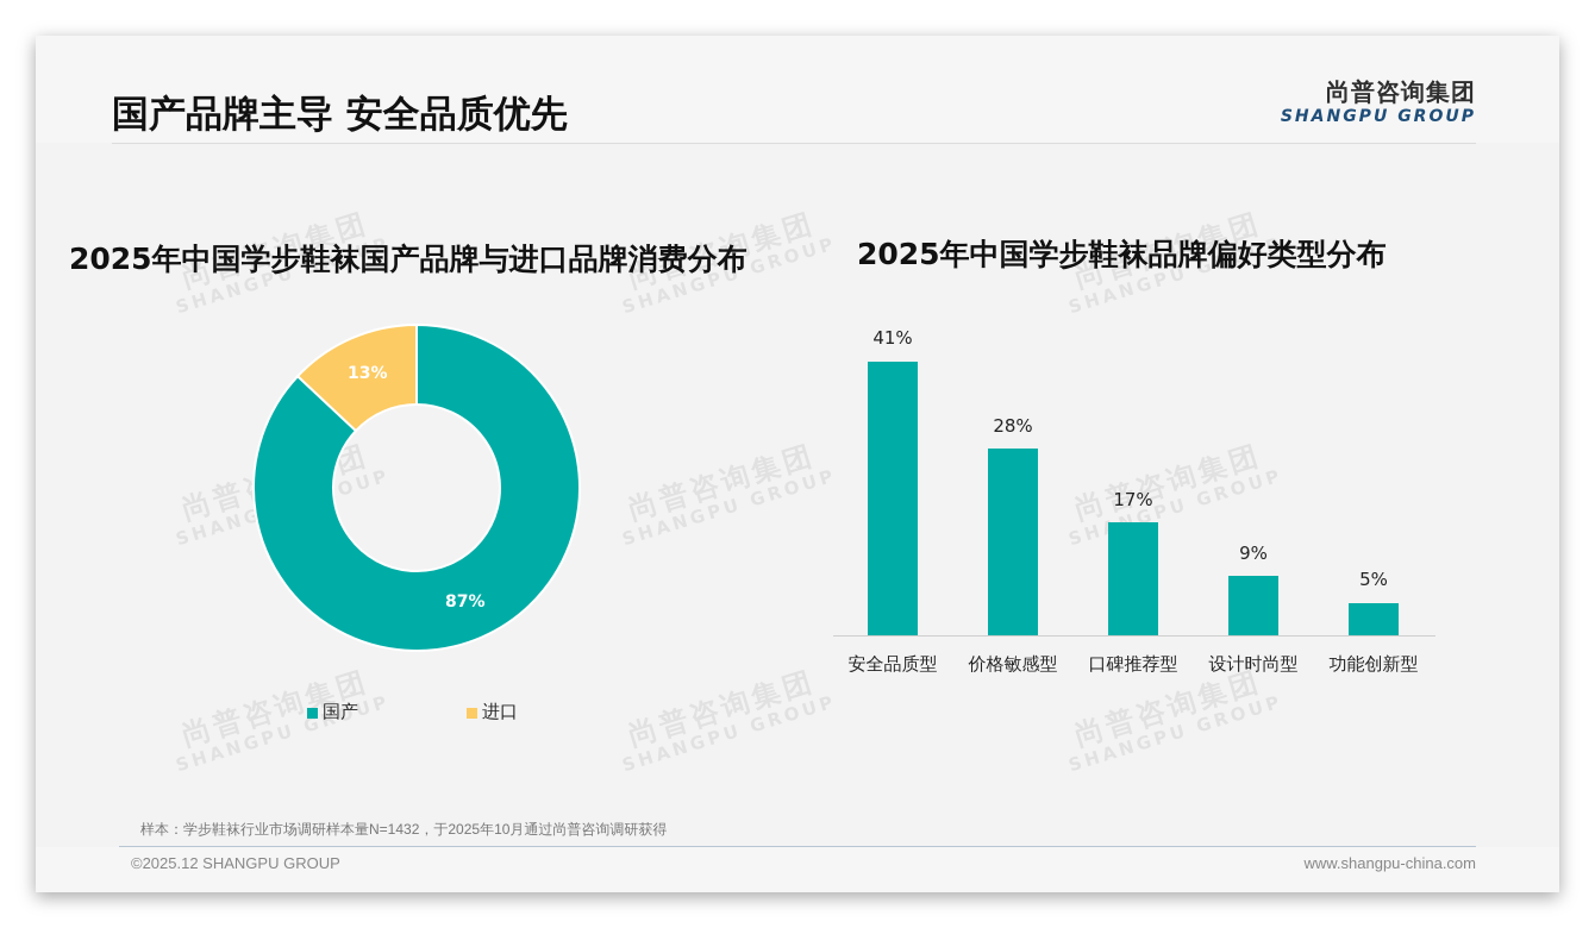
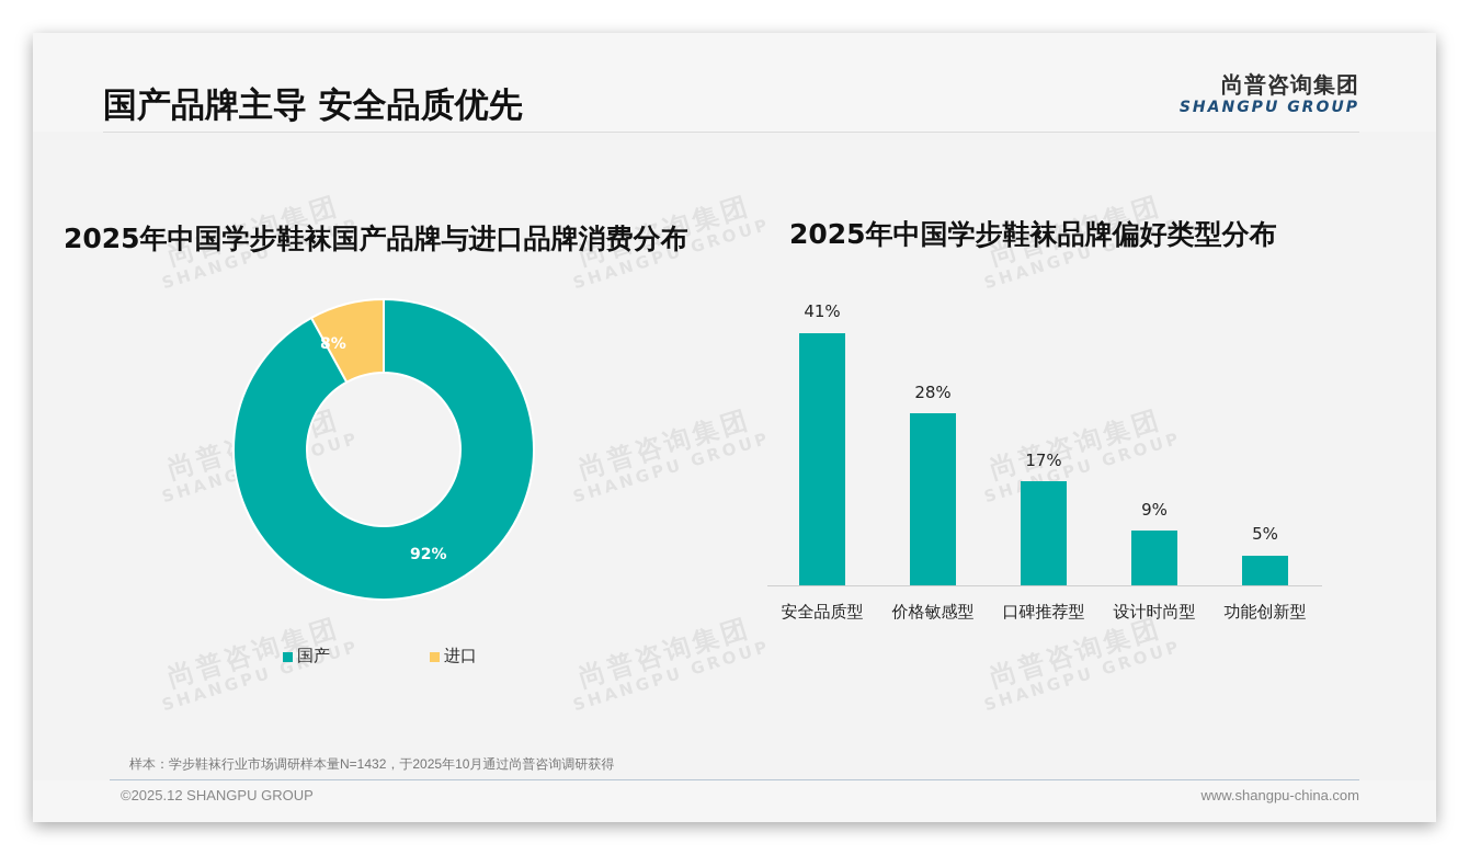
2025年中国学步鞋袜国产品牌与进口品牌消费分布/国产: 87% -> 92%
2025年中国学步鞋袜国产品牌与进口品牌消费分布/进口: 13% -> 8%
